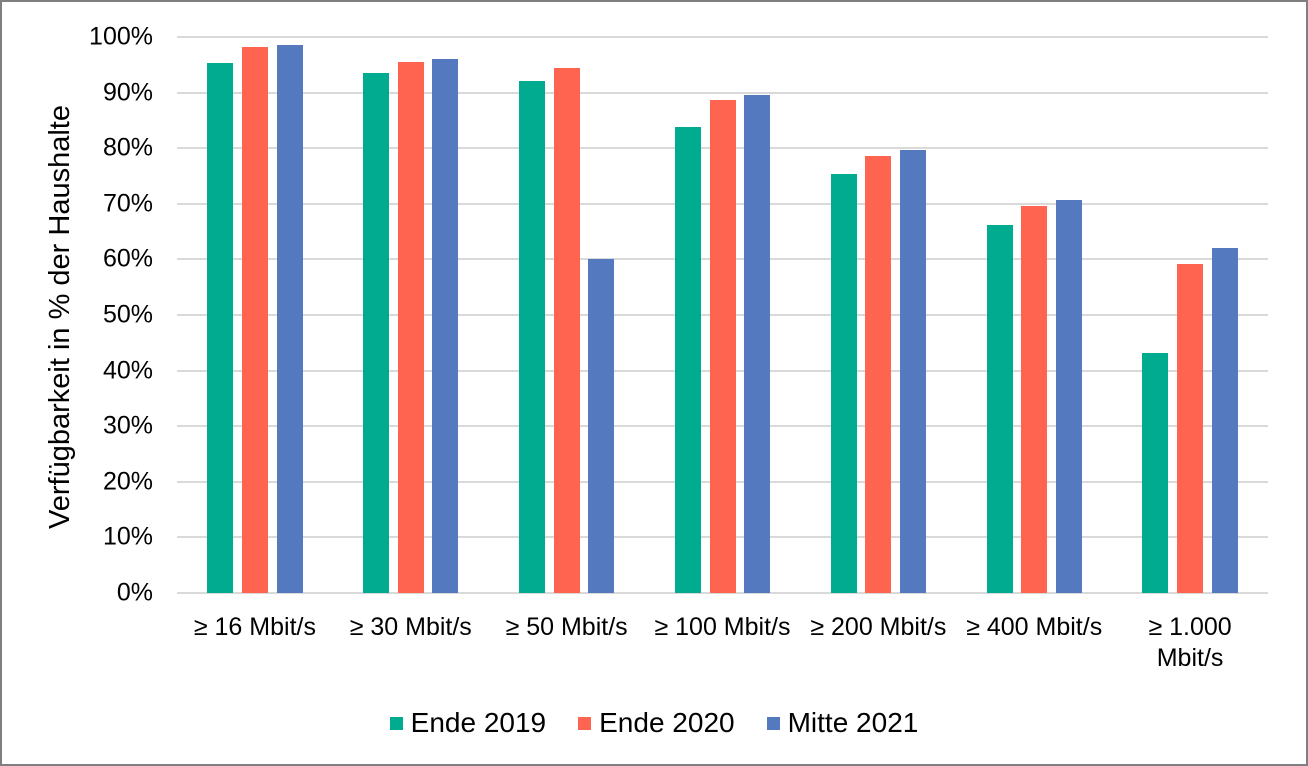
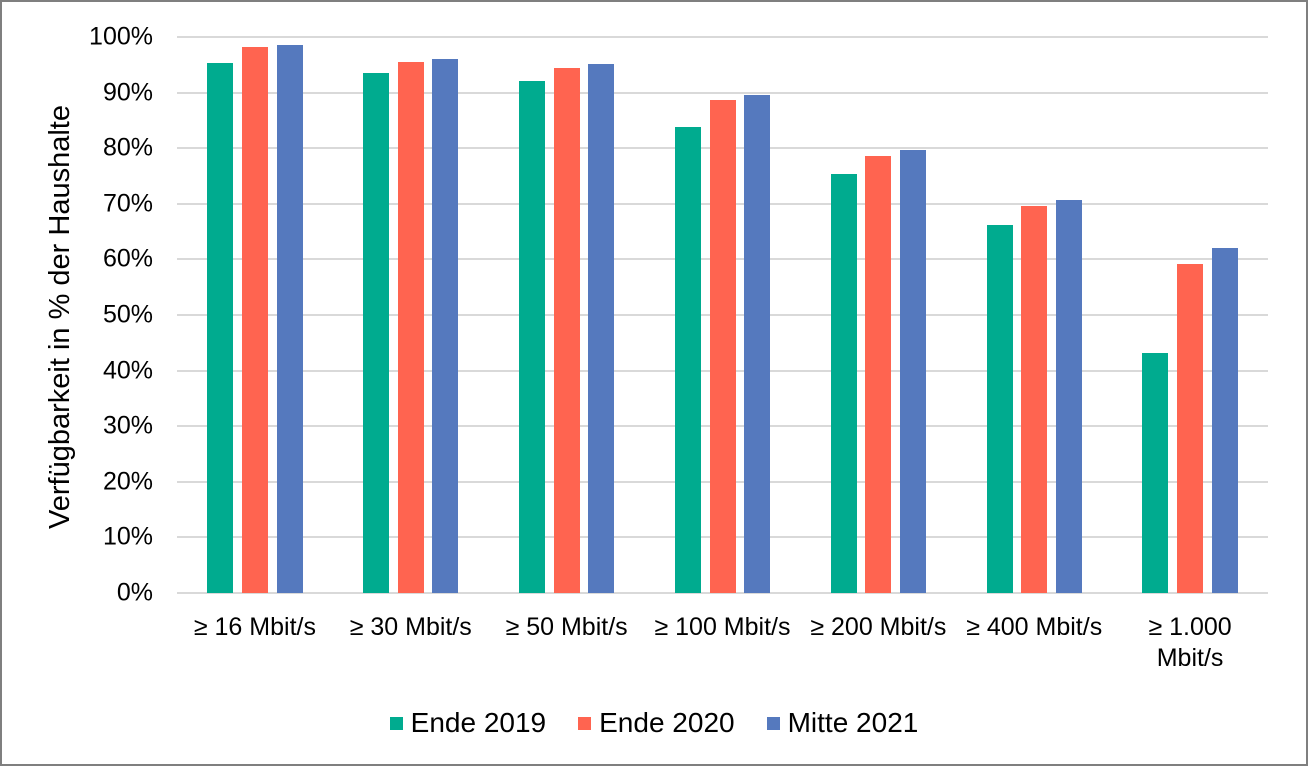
Mitte 2021/≥ 50 Mbit/s: 60% -> 95%
